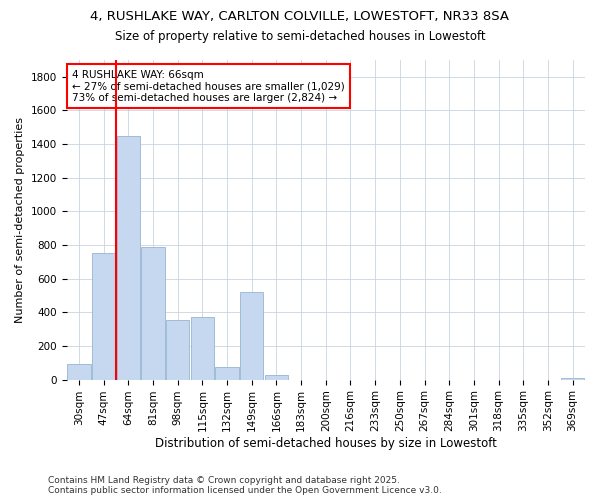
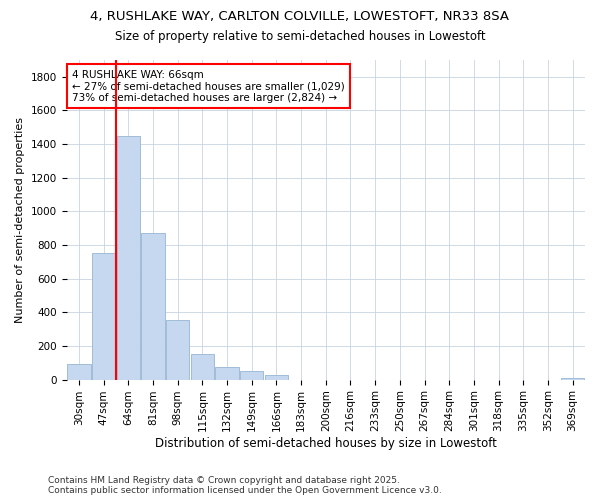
81sqm: 790 -> 870
115sqm: 370 -> 150
149sqm: 520 -> 50
